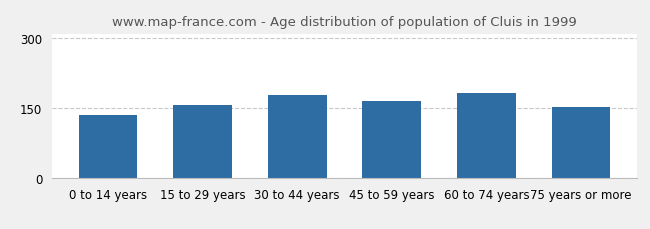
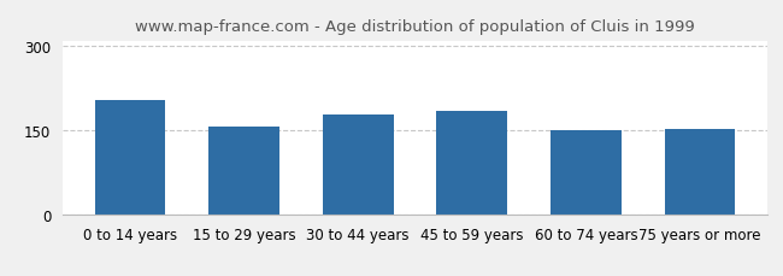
0 to 14 years: 135 -> 205
45 to 59 years: 165 -> 185
60 to 74 years: 183 -> 150
